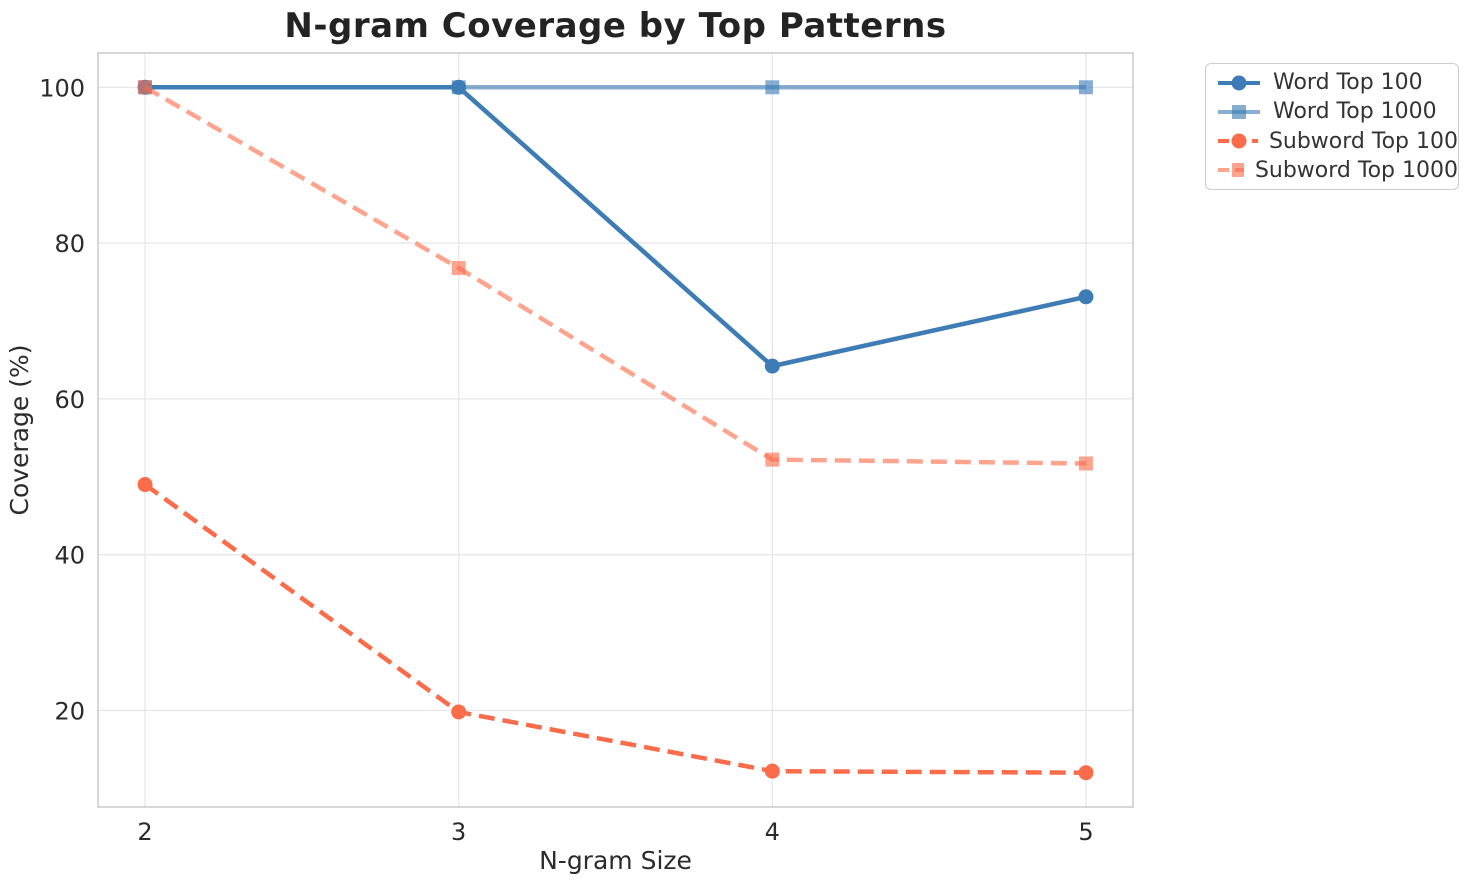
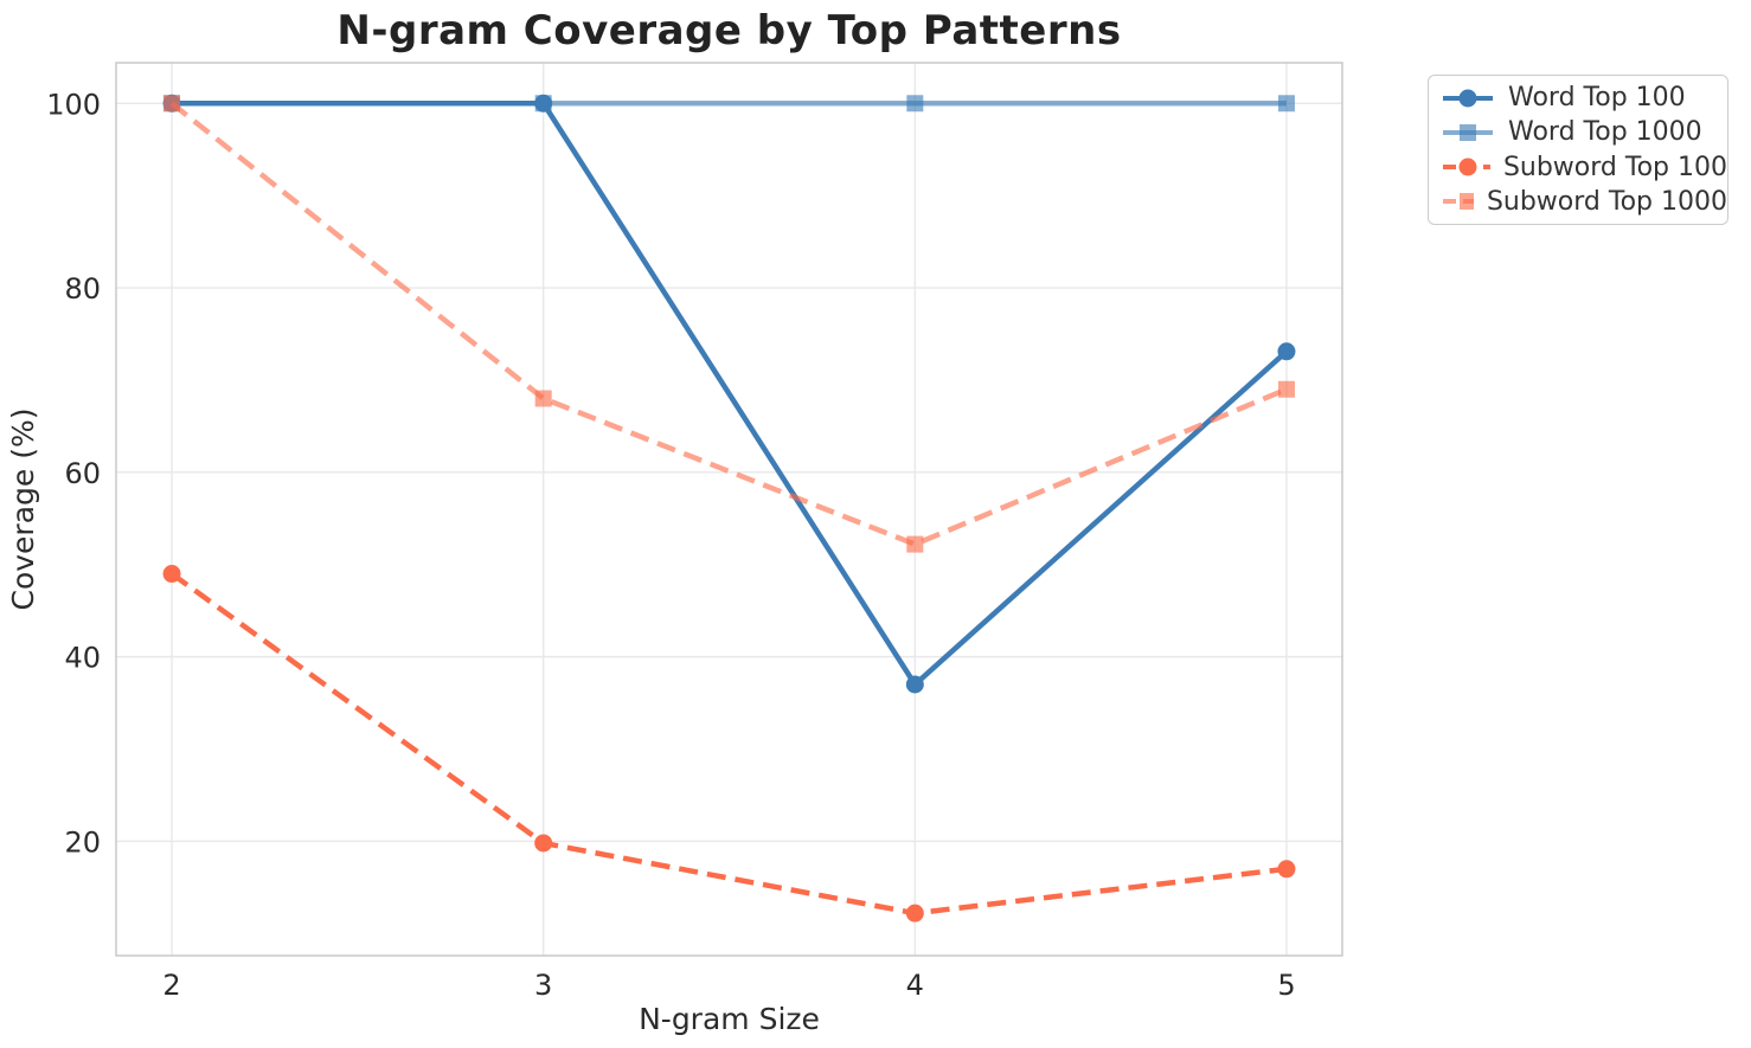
Subword Top 1000/3: 77 -> 68
Word Top 100/4: 64 -> 37
Subword Top 100/5: 12 -> 17
Subword Top 1000/5: 52 -> 69
